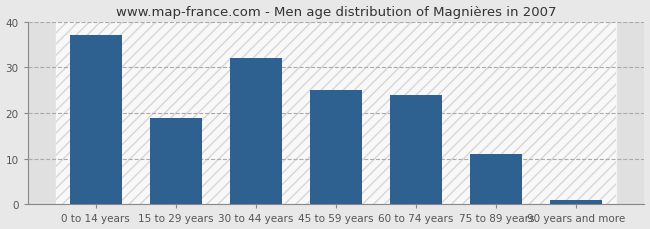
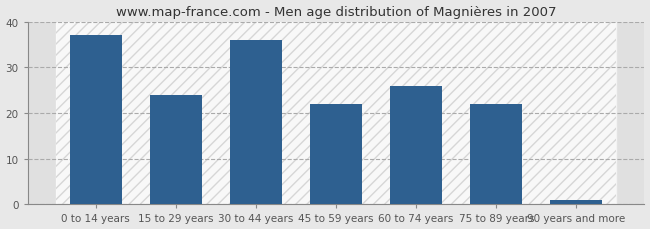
15 to 29 years: 19 -> 24
30 to 44 years: 32 -> 36
45 to 59 years: 25 -> 22
60 to 74 years: 24 -> 26
75 to 89 years: 11 -> 22
